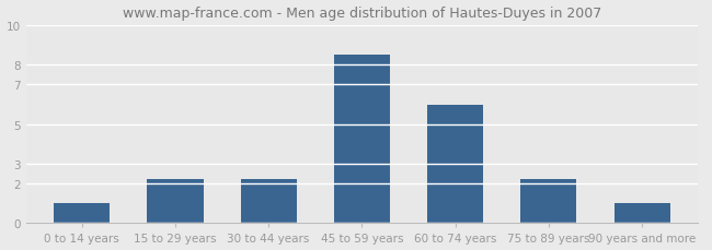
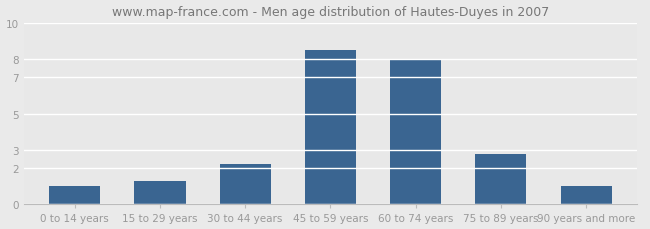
15 to 29 years: 2.2 -> 1.3
60 to 74 years: 6.0 -> 8.0
75 to 89 years: 2.2 -> 2.8
